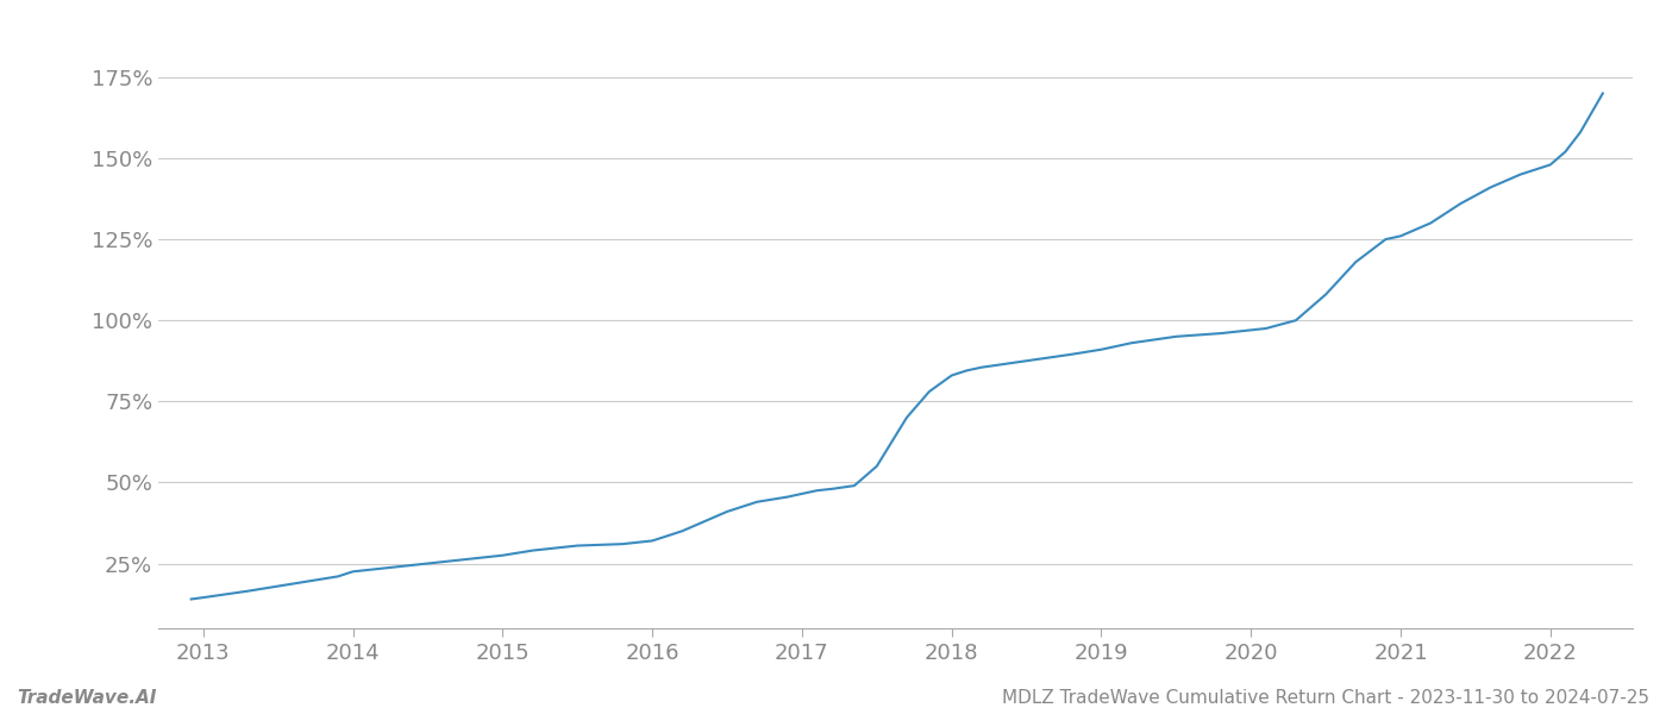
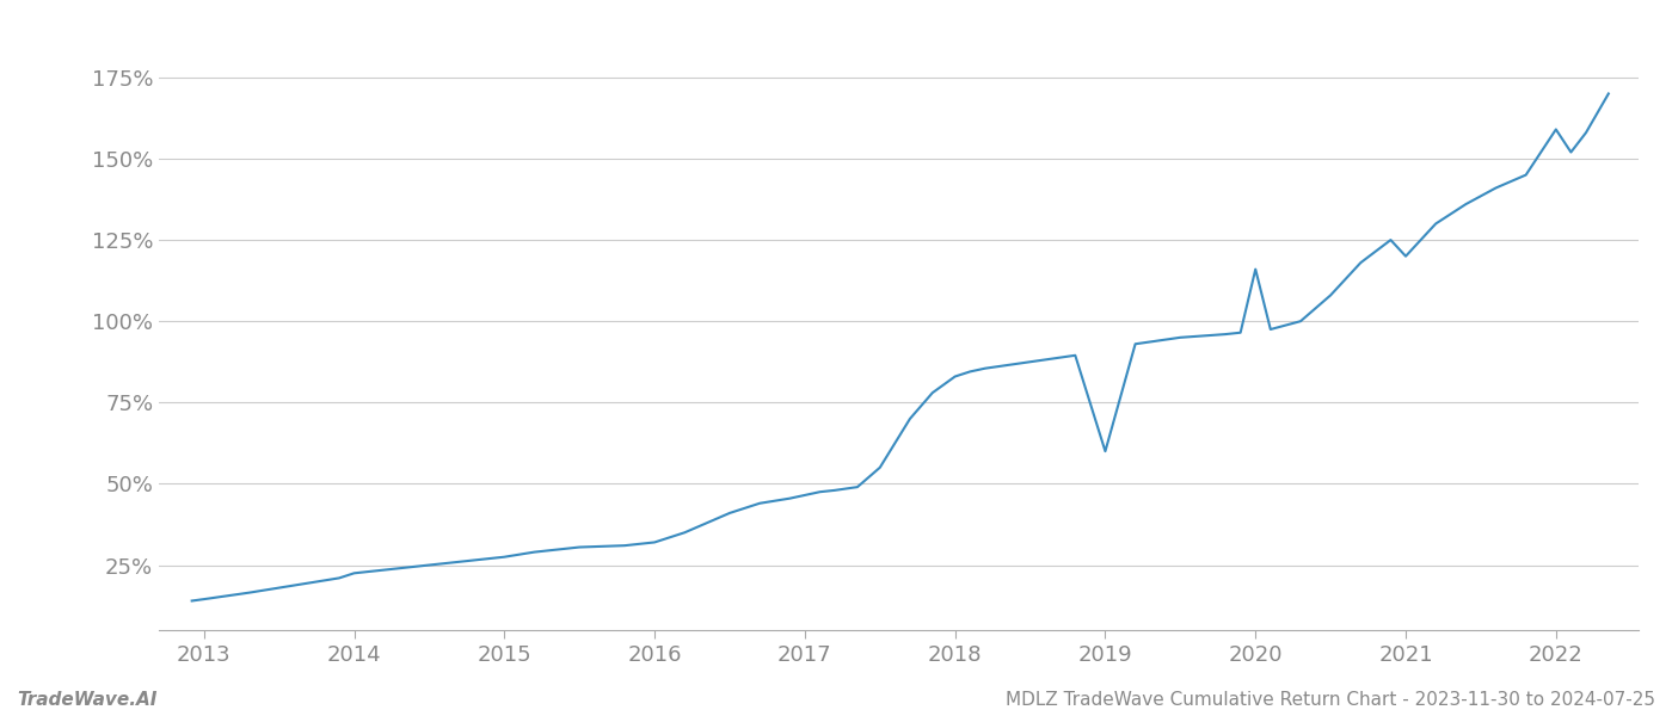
2019: 91.0% -> 60.0%
2020: 97.0% -> 116.0%
2021: 126.0% -> 120.0%
2022: 148.0% -> 159.0%
